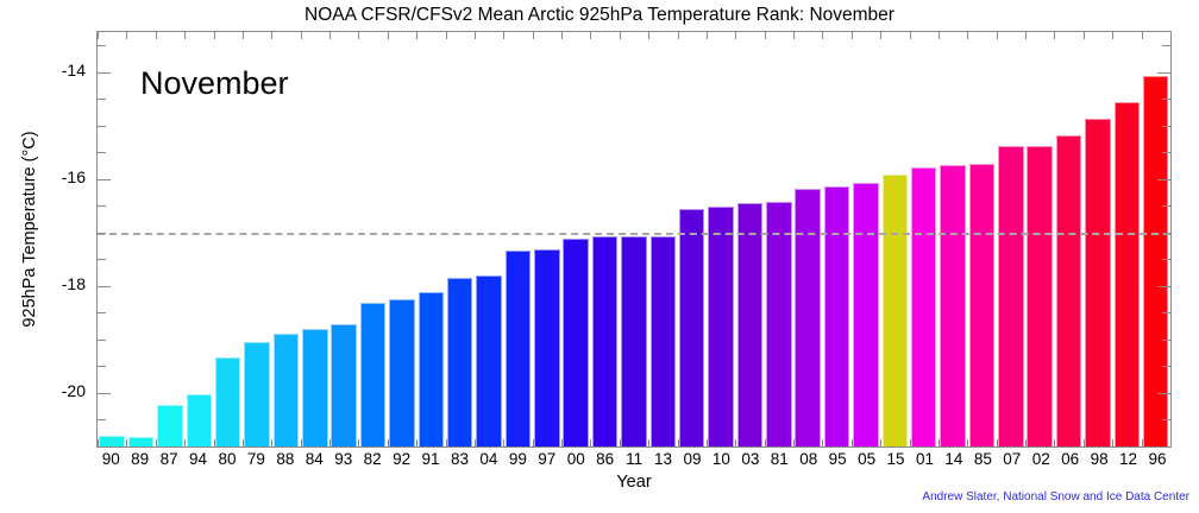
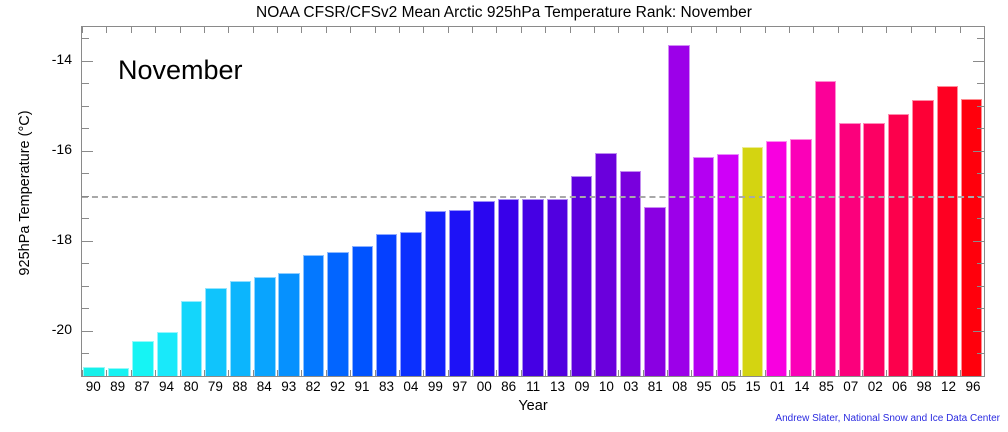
10: -16.6 -> -16.1
81: -16.5 -> -17.3
08: -16.2 -> -13.7
85: -15.8 -> -14.5
96: -14.1 -> -14.9
